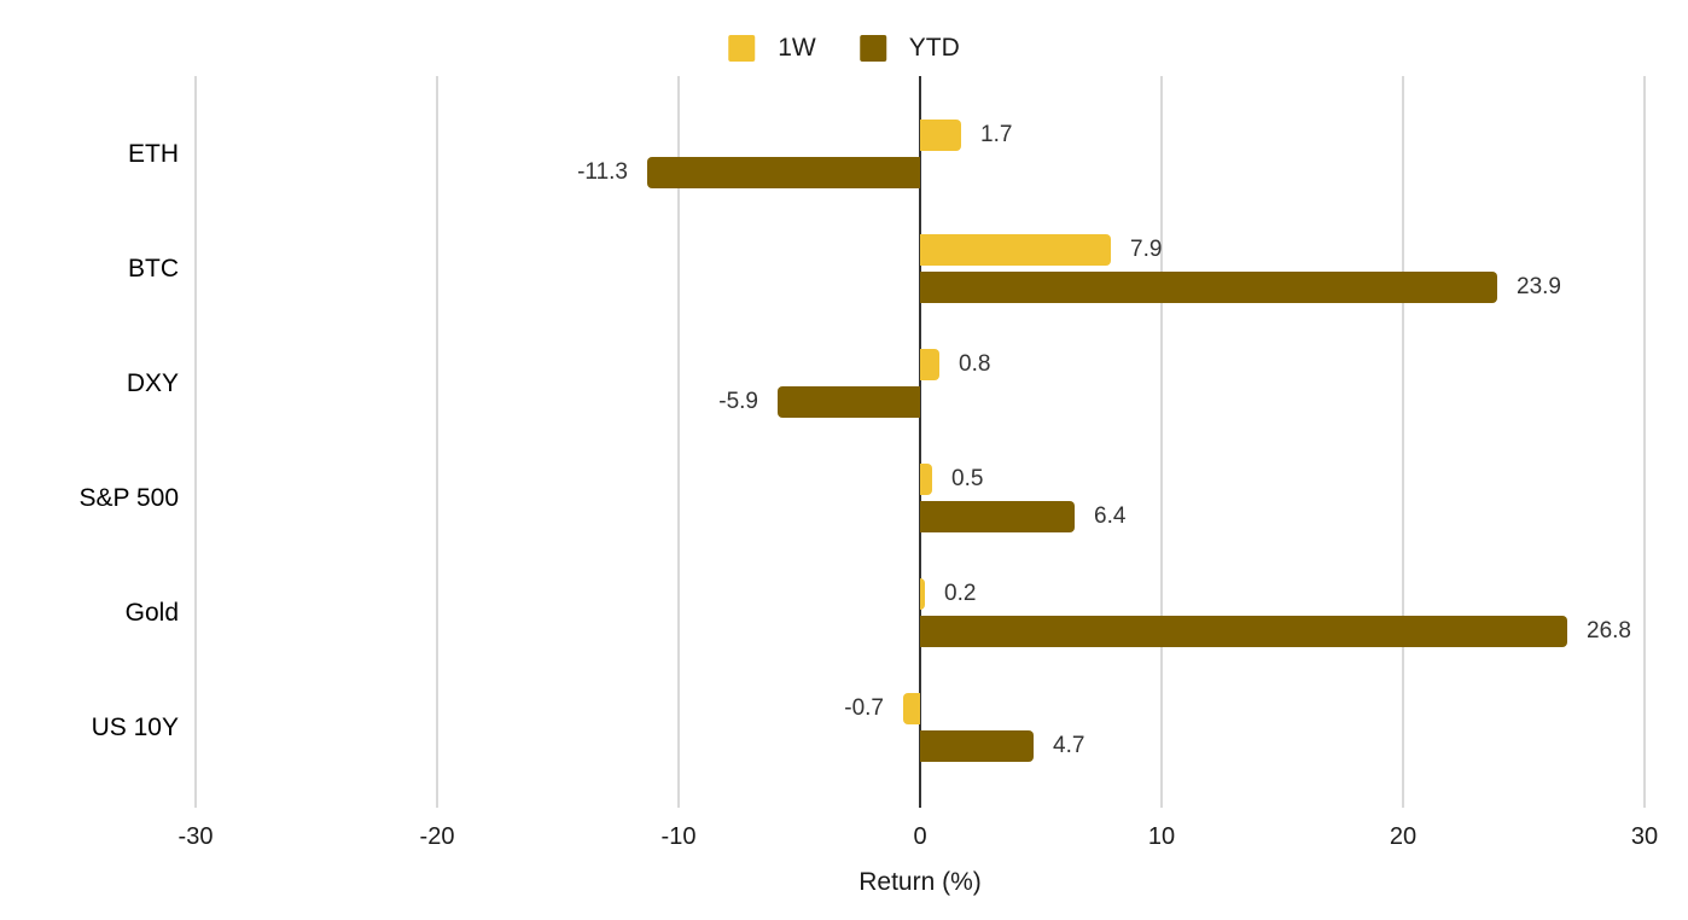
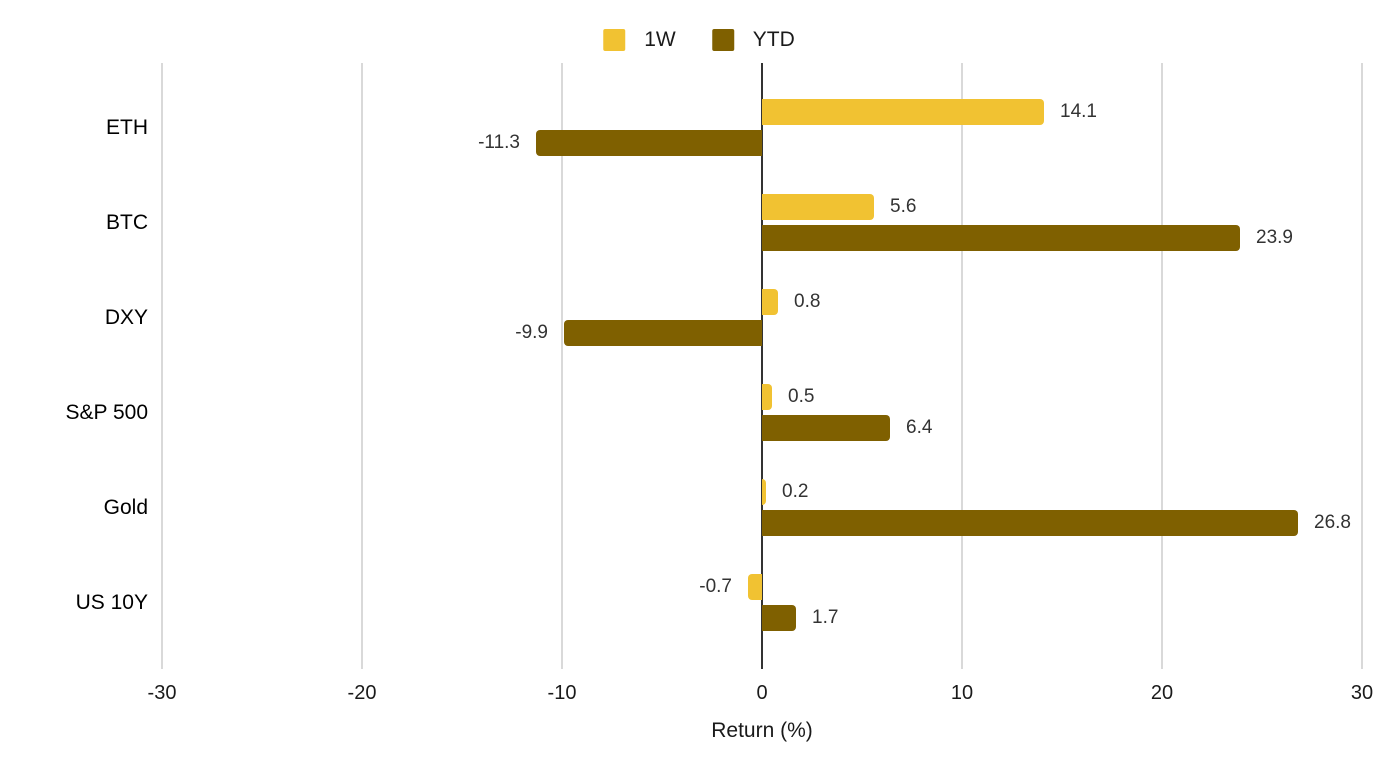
1W/ETH: 1.7 -> 14.1
1W/BTC: 7.9 -> 5.6
YTD/DXY: -5.9 -> -9.9
YTD/US 10Y: 4.7 -> 1.7
